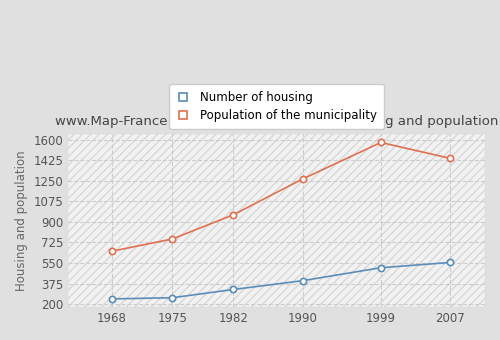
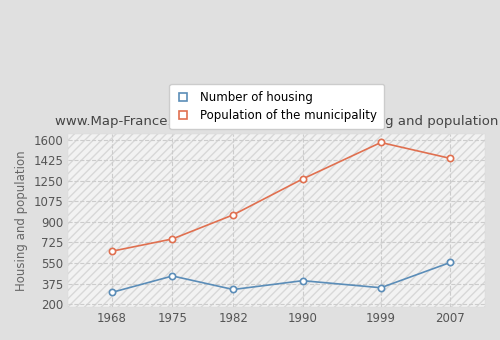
Number of housing/1968: 240 -> 300
Number of housing/1975: 260 -> 440
Number of housing/1999: 510 -> 340
